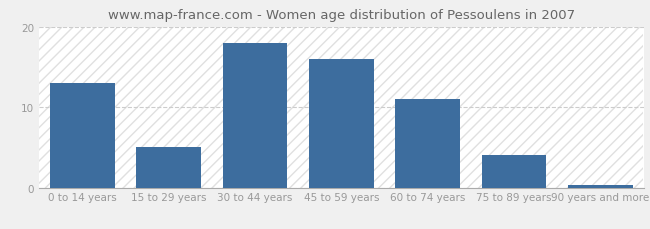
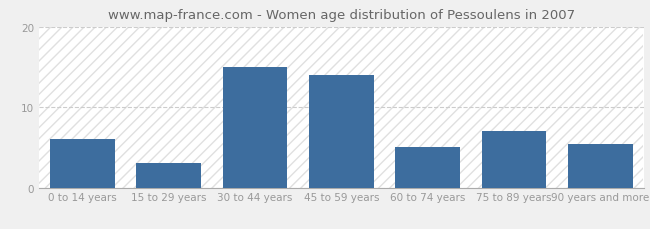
0 to 14 years: 13.0 -> 6.0
15 to 29 years: 5.0 -> 3.0
30 to 44 years: 18.0 -> 15.0
45 to 59 years: 16.0 -> 14.0
60 to 74 years: 11.0 -> 5.0
75 to 89 years: 4.0 -> 7.0
90 years and more: 0.3 -> 5.4
